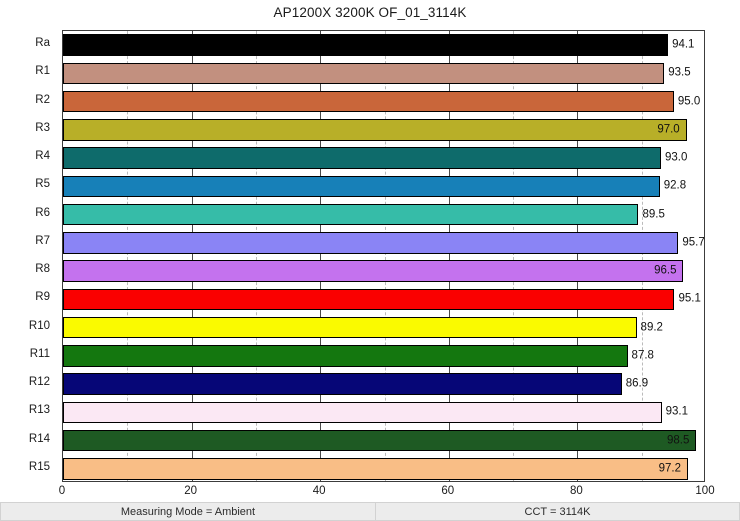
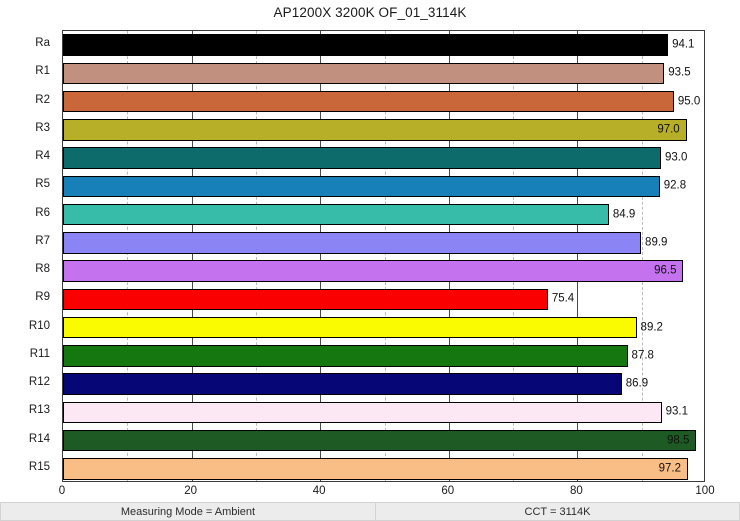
R6: 89.5 -> 84.9
R7: 95.7 -> 89.9
R9: 95.1 -> 75.4
